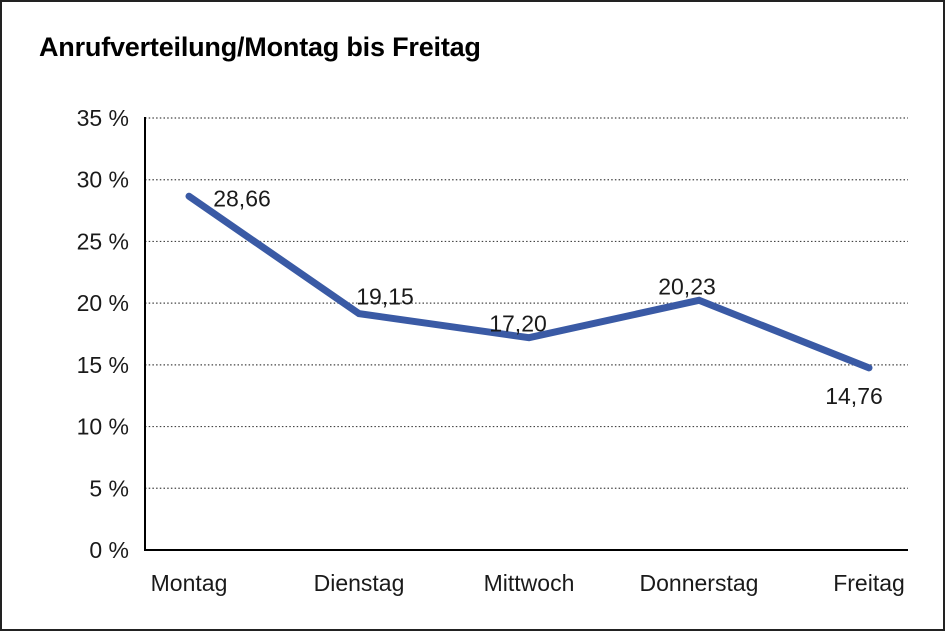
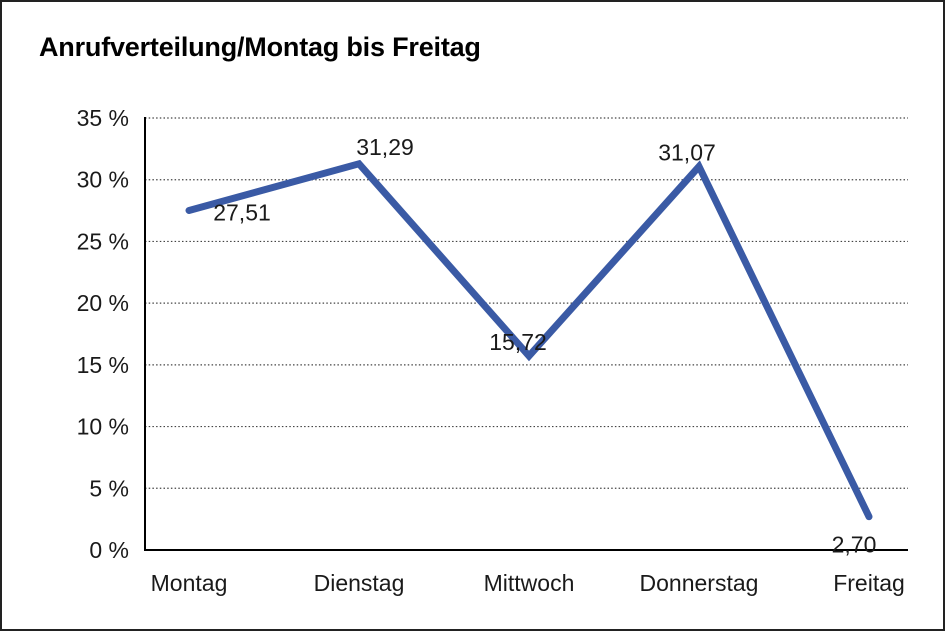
Montag: 28,66 -> 27,51
Dienstag: 19,15 -> 31,29
Mittwoch: 17,20 -> 15,72
Donnerstag: 20,23 -> 31,07
Freitag: 14,76 -> 2,70
